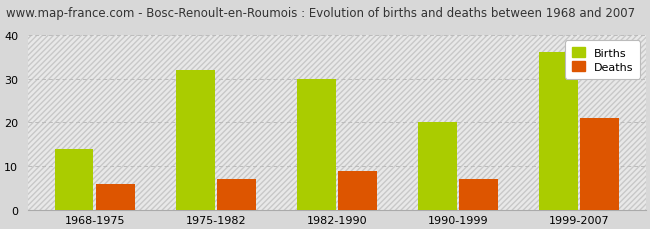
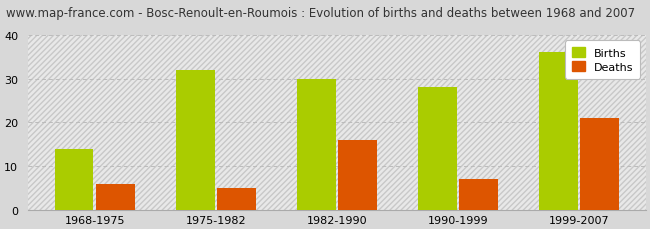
Deaths/1975-1982: 7 -> 5
Deaths/1982-1990: 9 -> 16
Births/1990-1999: 20 -> 28
